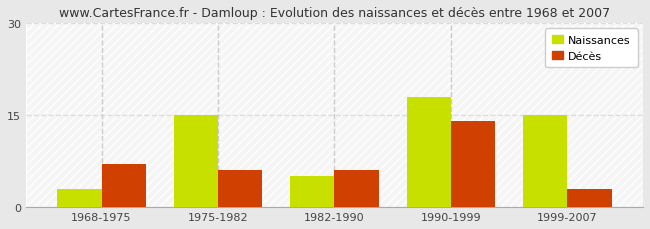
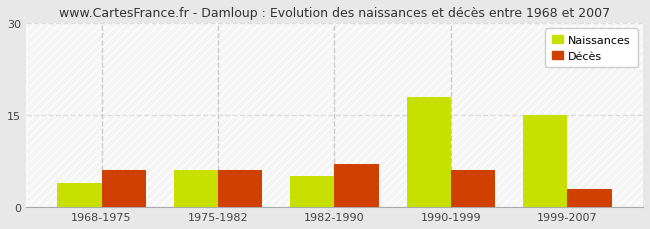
Naissances/1968-1975: 3 -> 4
Décès/1968-1975: 7 -> 6
Naissances/1975-1982: 15 -> 6
Décès/1982-1990: 6 -> 7
Décès/1990-1999: 14 -> 6
